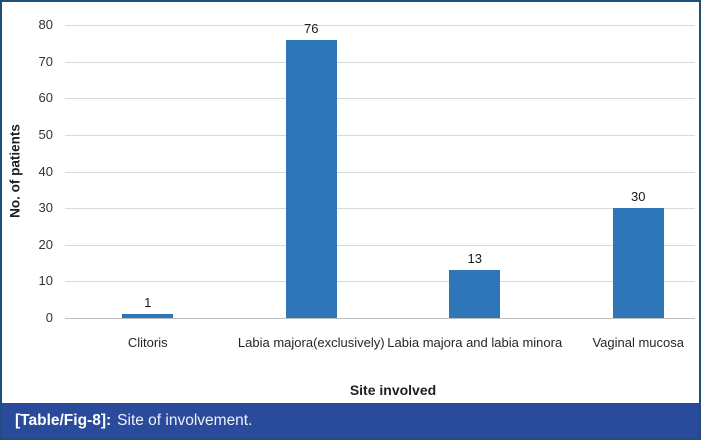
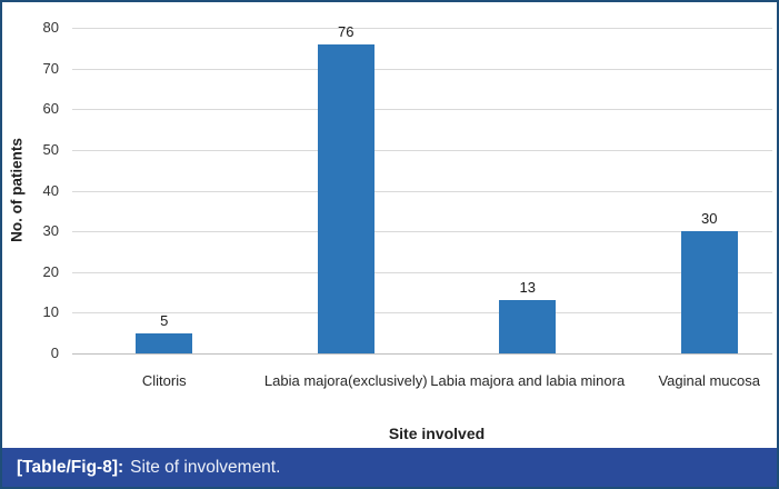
Clitoris: 1 -> 5
